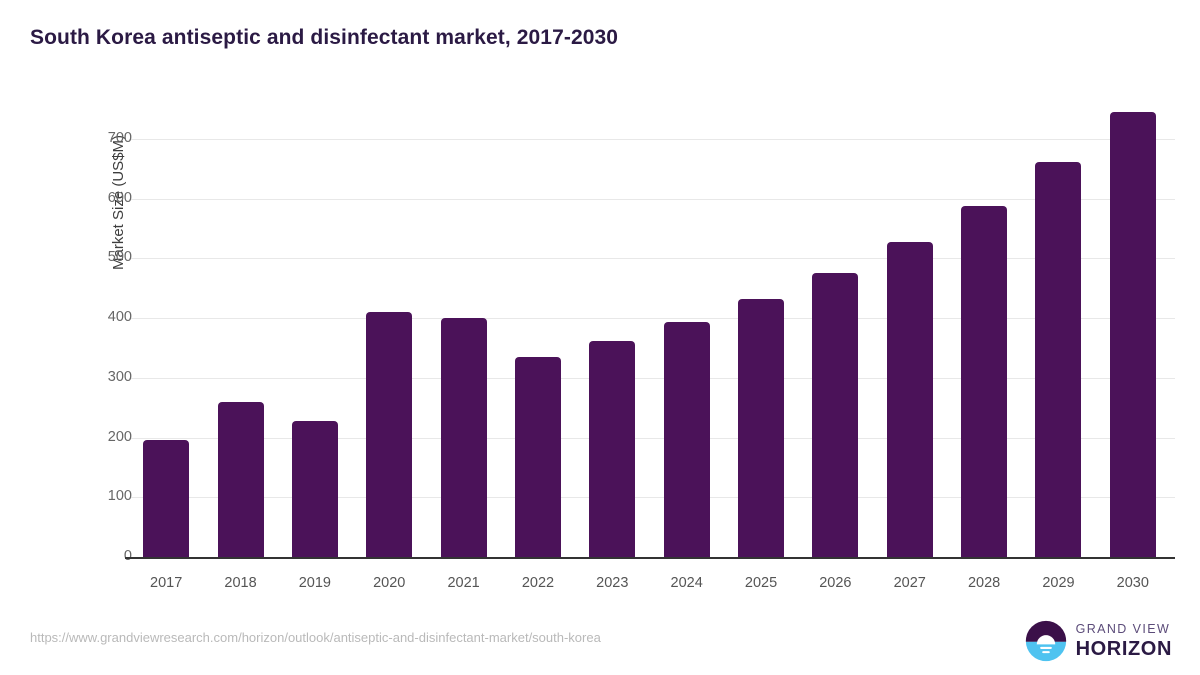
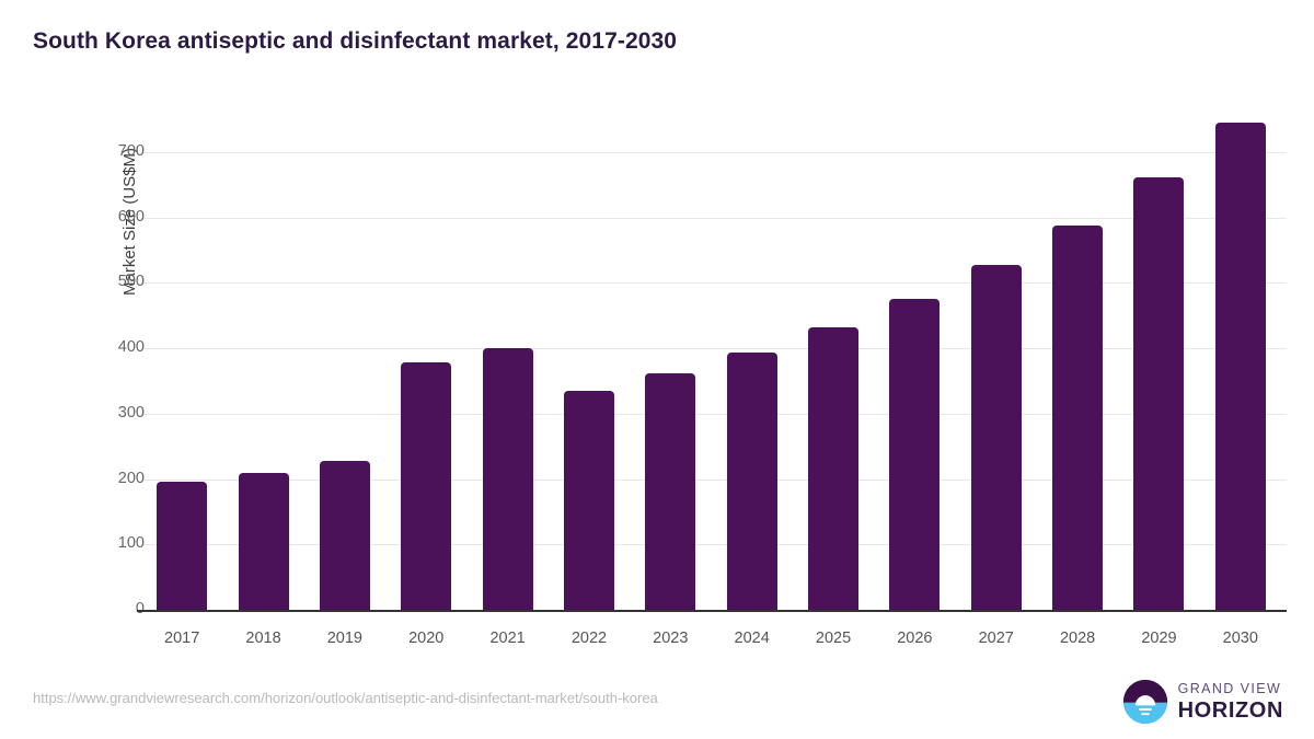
2018: 260 -> 210
2020: 410 -> 380
